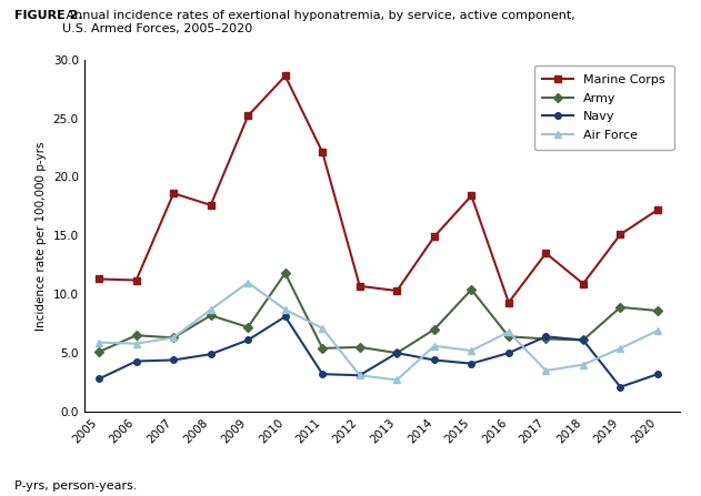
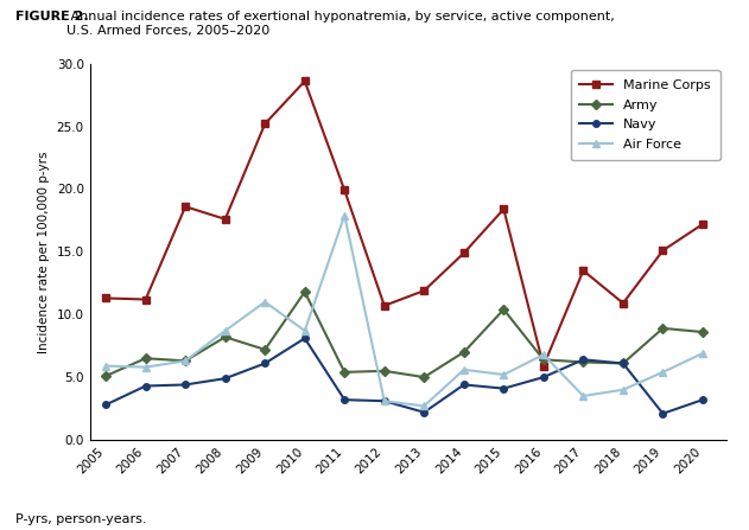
Marine Corps/2011: 22.1 -> 19.9
Air Force/2011: 7.1 -> 17.9
Marine Corps/2013: 10.3 -> 11.9
Navy/2013: 5.0 -> 2.2
Marine Corps/2016: 9.3 -> 5.9
